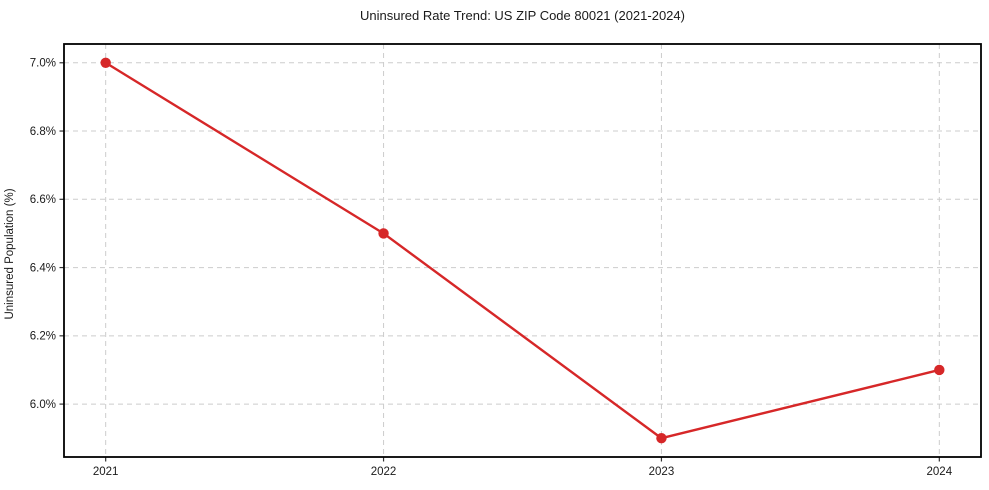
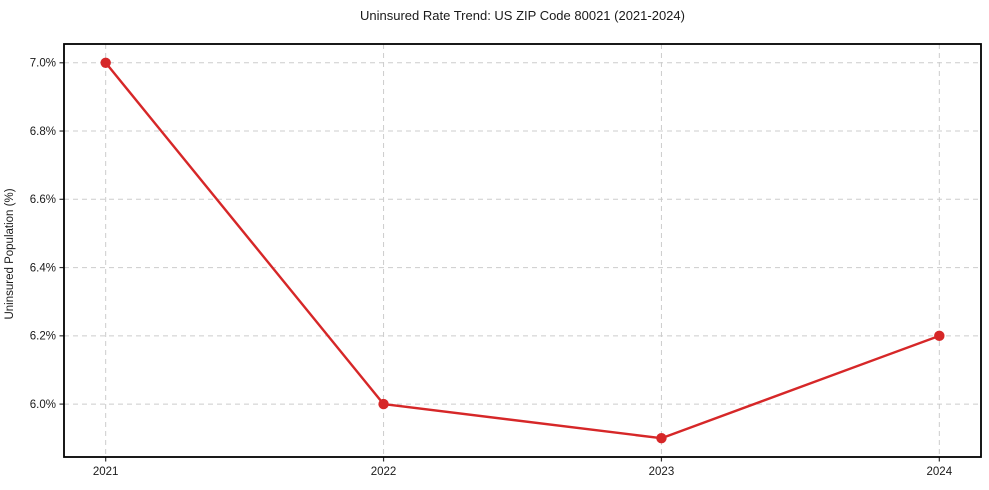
2022: 6.5% -> 6.0%
2024: 6.1% -> 6.2%
